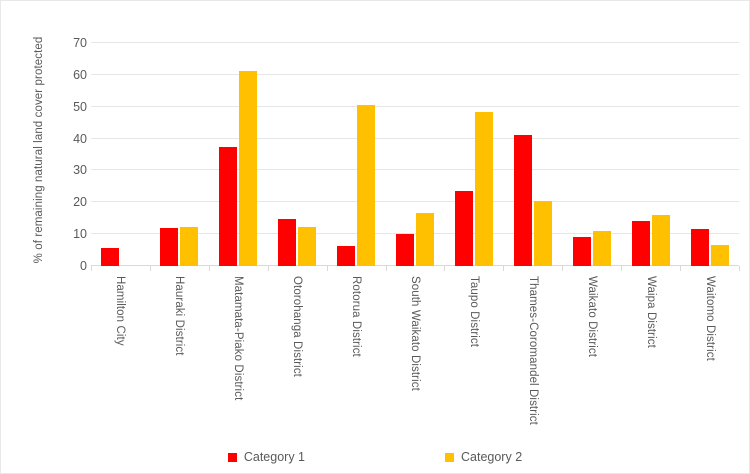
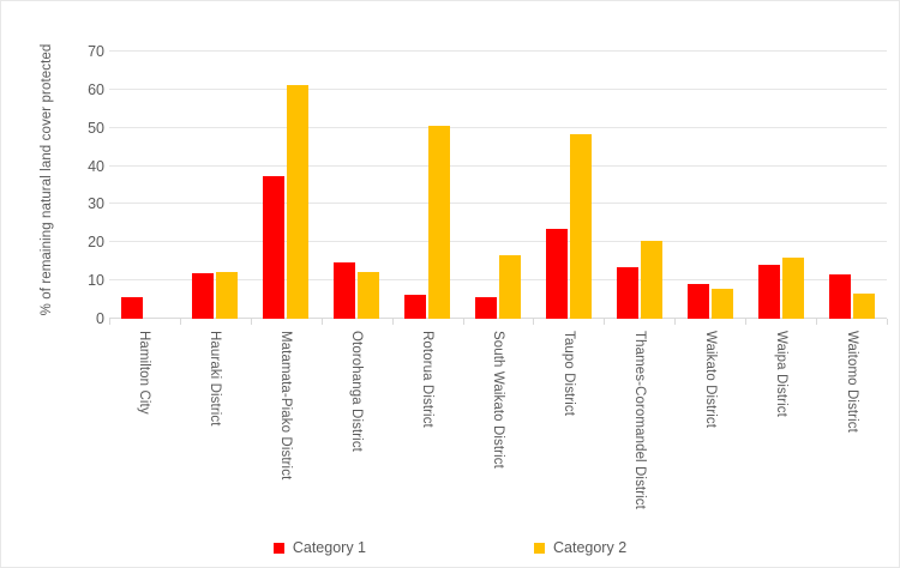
Category 1/South Waikato District: 10 -> 6
Category 1/Thames-Coromandel District: 41 -> 14
Category 2/Waikato District: 11 -> 8
